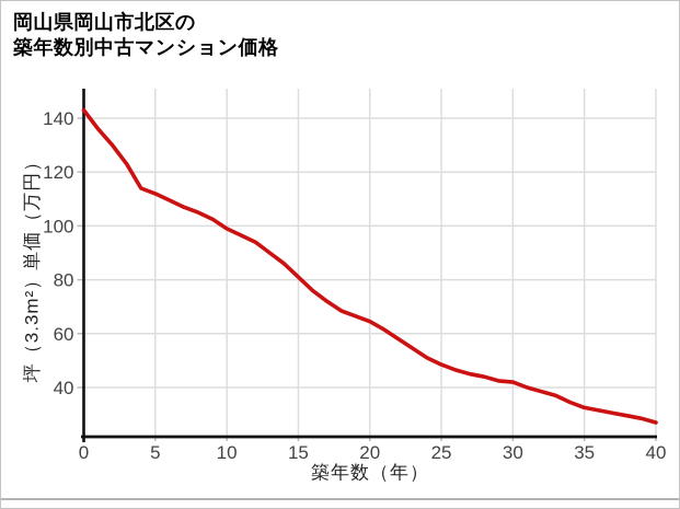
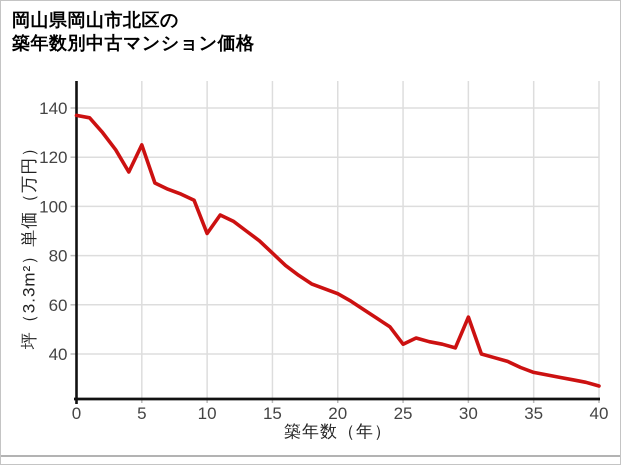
0: 143 -> 137
5: 112 -> 125
10: 99 -> 89
25: 48 -> 44
30: 42 -> 55
